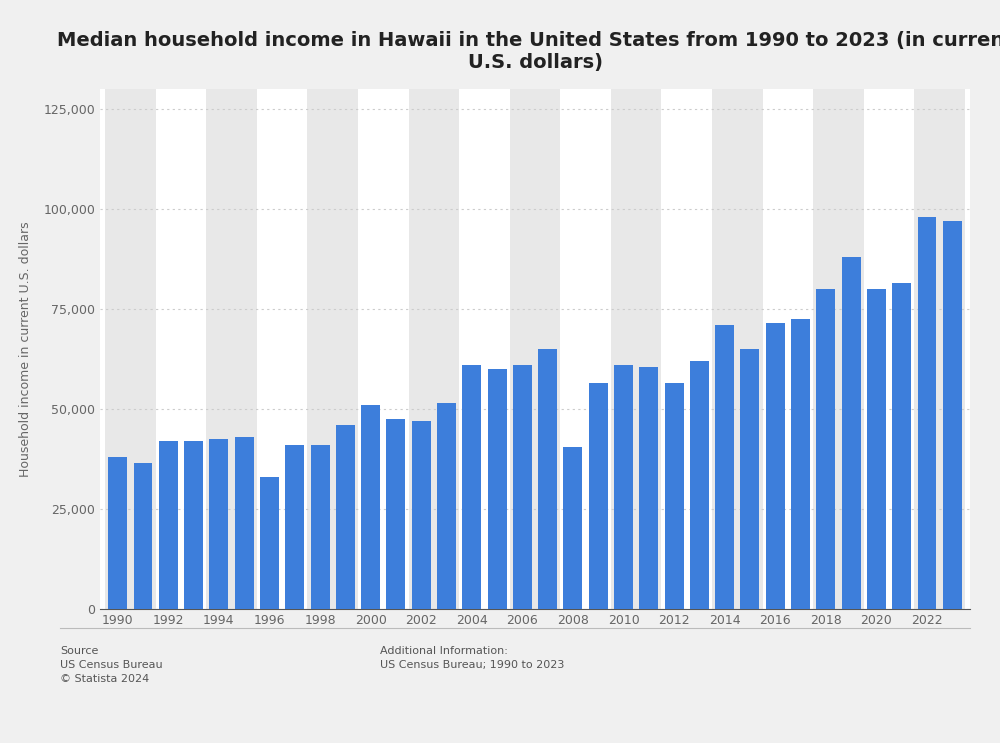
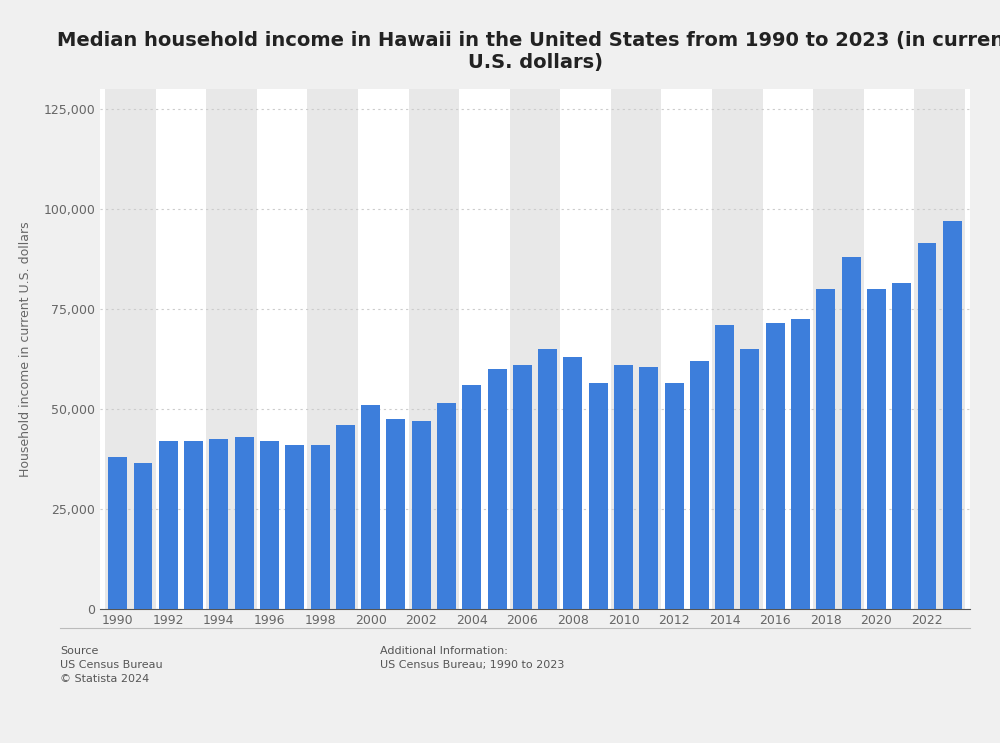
1996: 33,000 -> 42,000
2004: 61,000 -> 56,000
2008: 40,500 -> 63,000
2022: 98,000 -> 91,500
